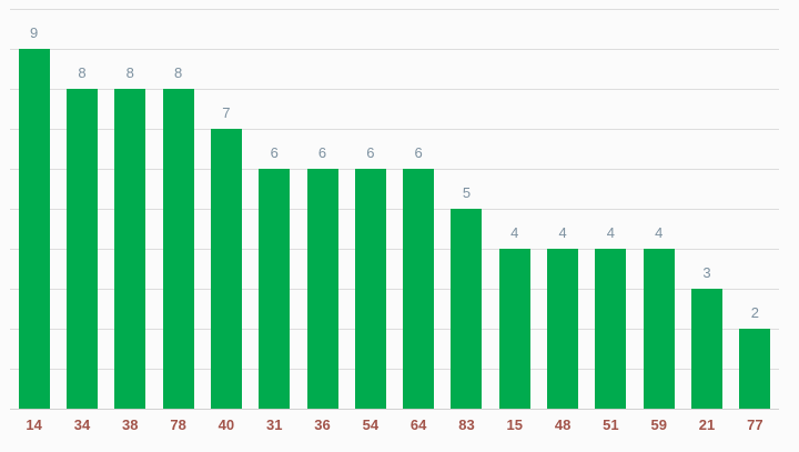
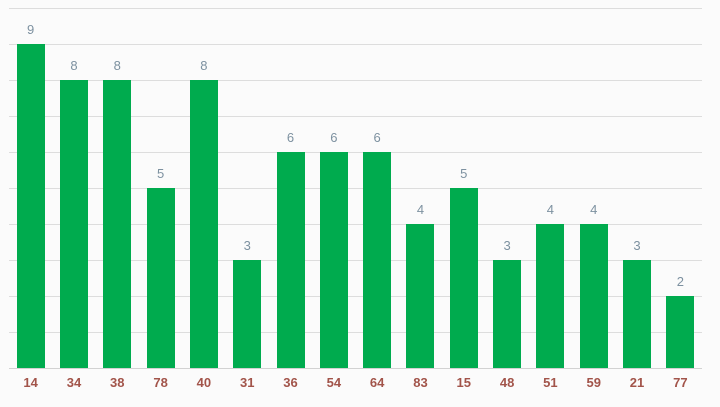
78: 8 -> 5
40: 7 -> 8
31: 6 -> 3
83: 5 -> 4
15: 4 -> 5
48: 4 -> 3
